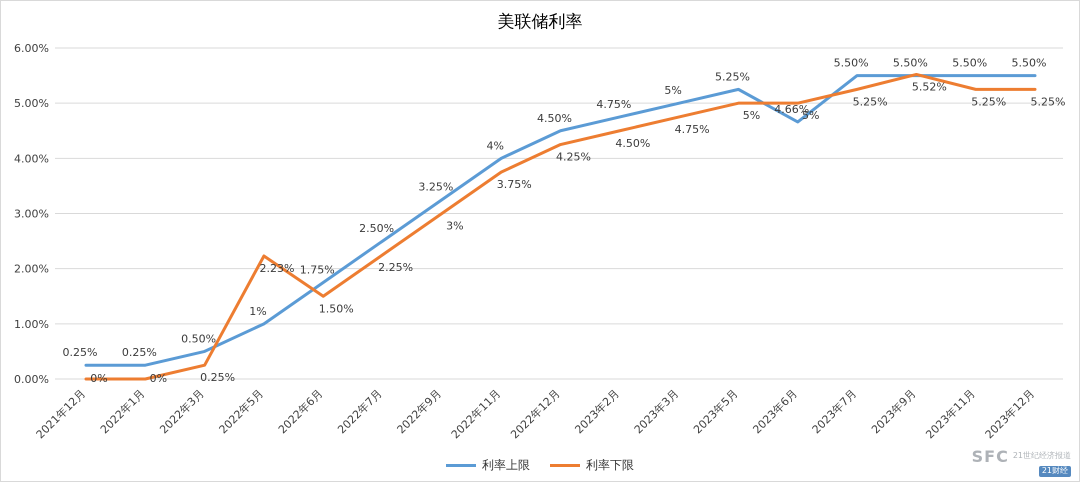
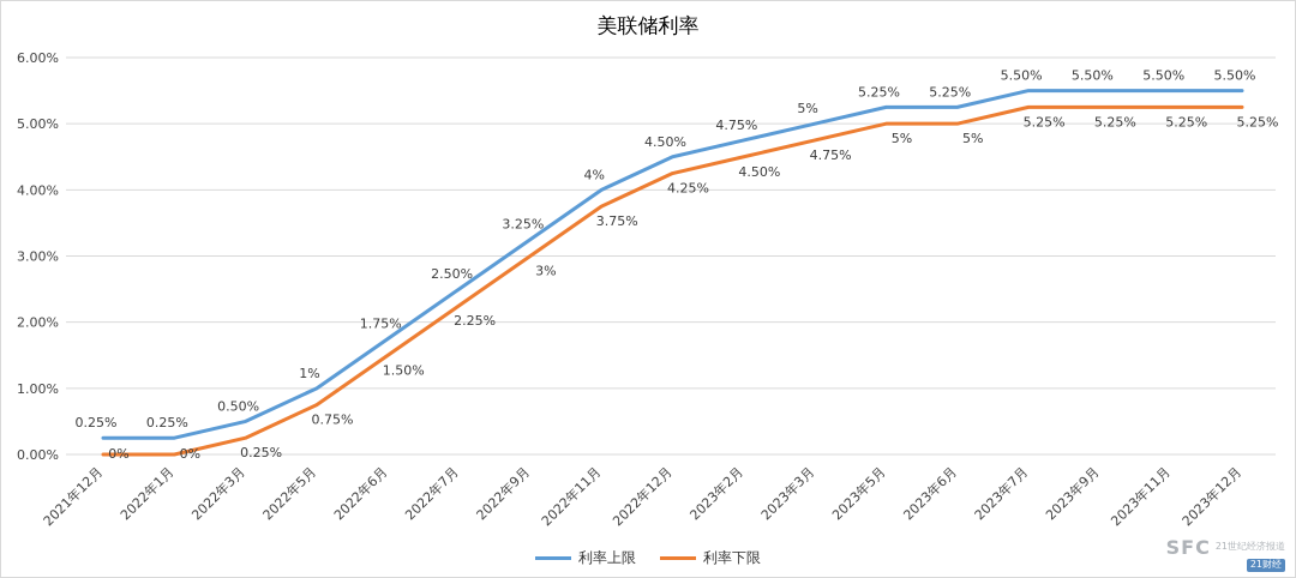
利率下限/2022年5月: 2.23% -> 0.75%
利率上限/2023年6月: 4.66% -> 5.25%
利率下限/2023年9月: 5.52% -> 5.25%
